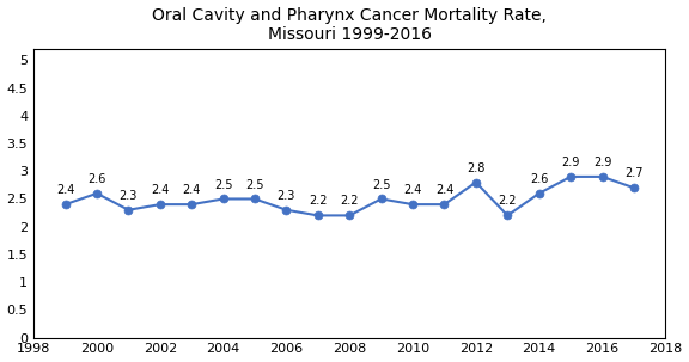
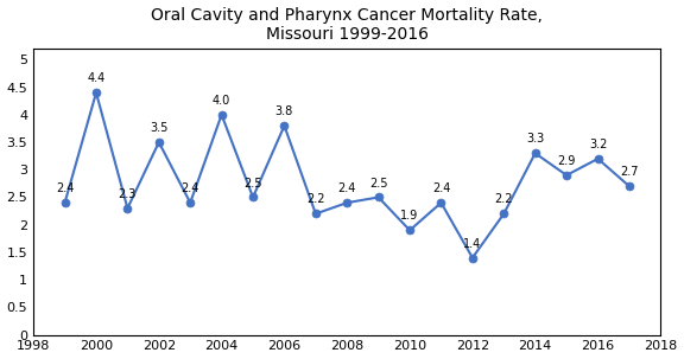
2000: 2.6 -> 4.4
2002: 2.4 -> 3.5
2004: 2.5 -> 4.0
2006: 2.3 -> 3.8
2008: 2.2 -> 2.4
2010: 2.4 -> 1.9
2012: 2.8 -> 1.4
2014: 2.6 -> 3.3
2016: 2.9 -> 3.2
